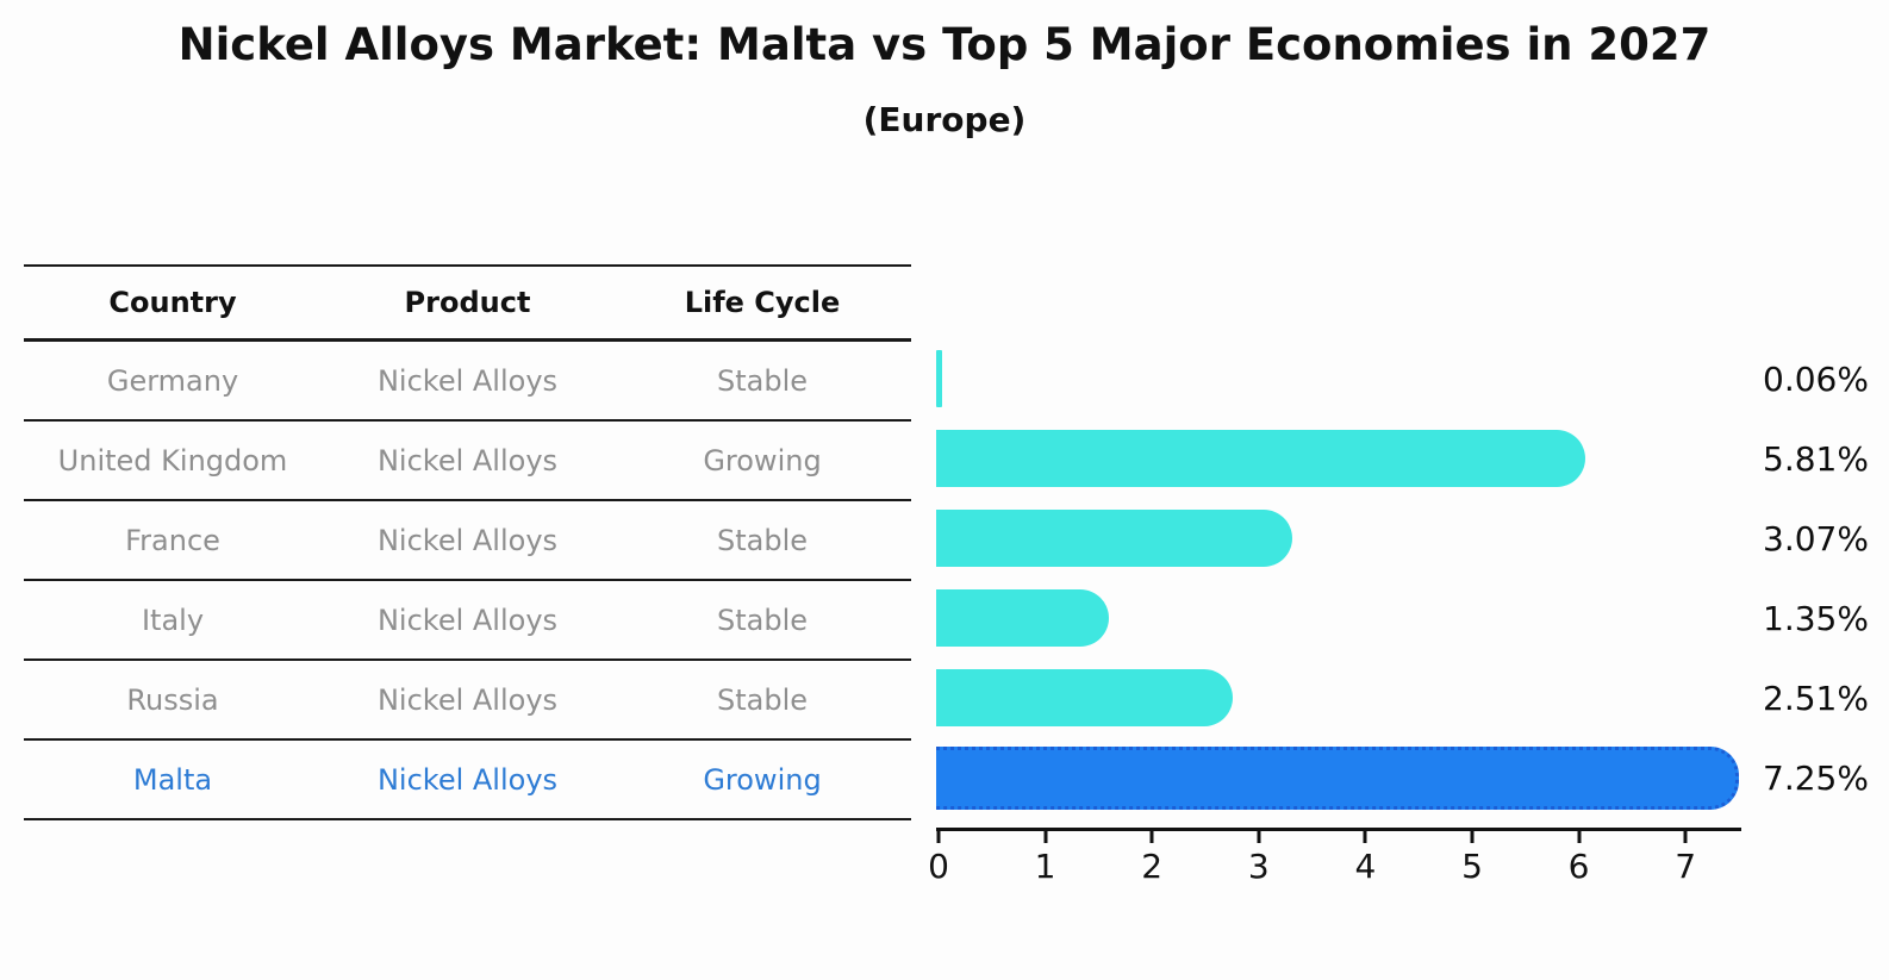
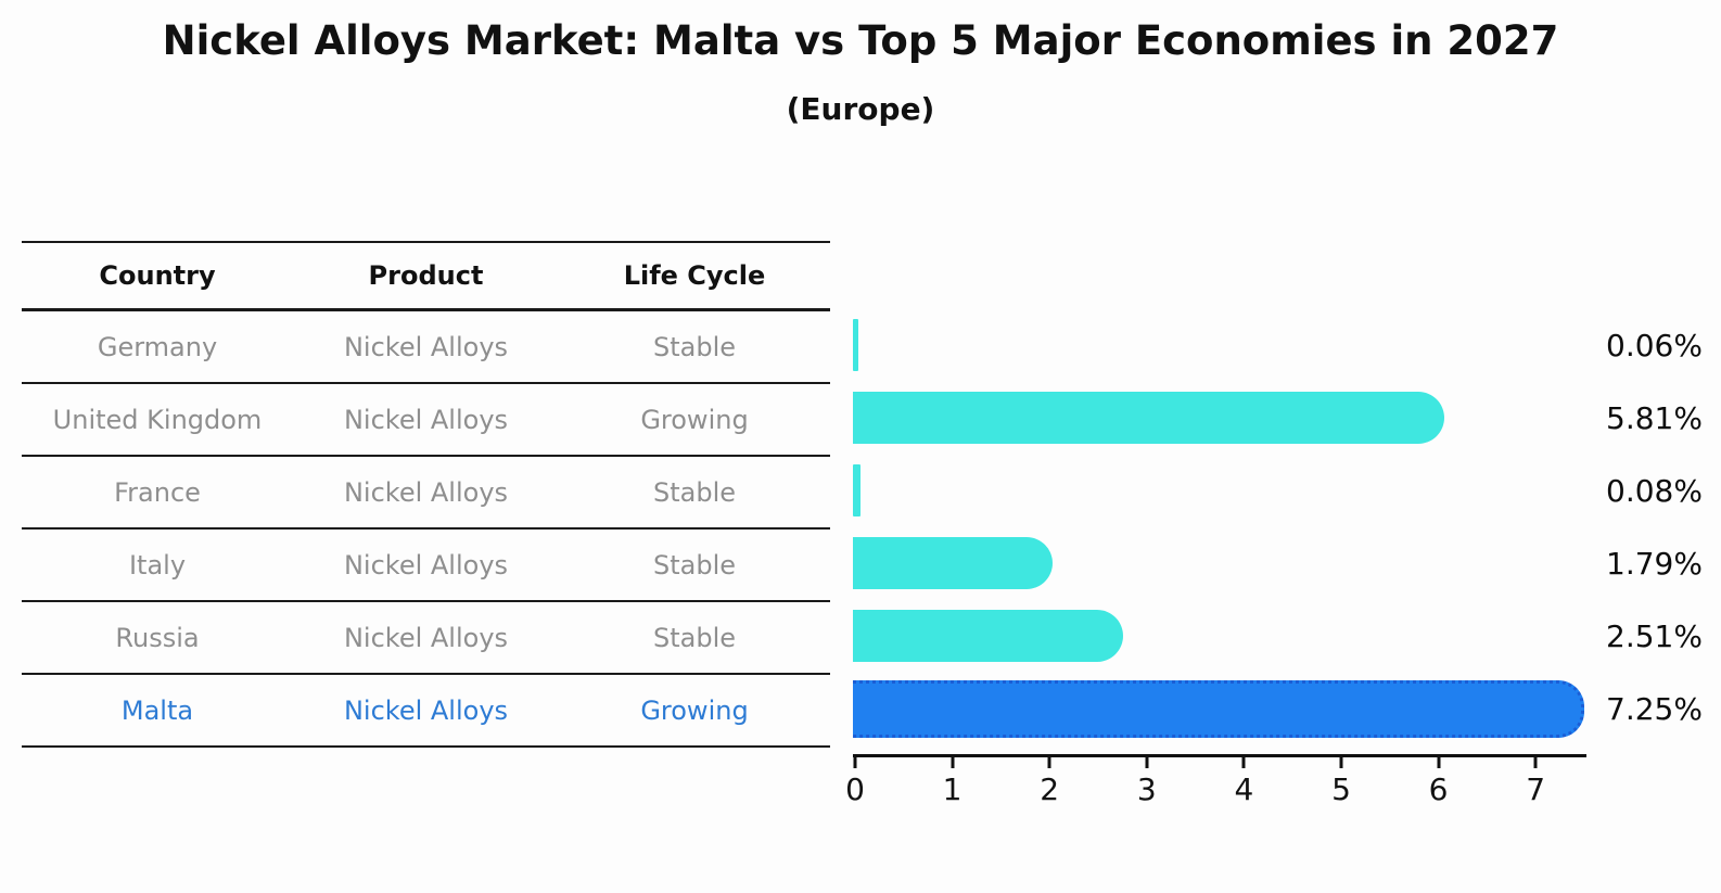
France: 3.07% -> 0.08%
Italy: 1.35% -> 1.79%
